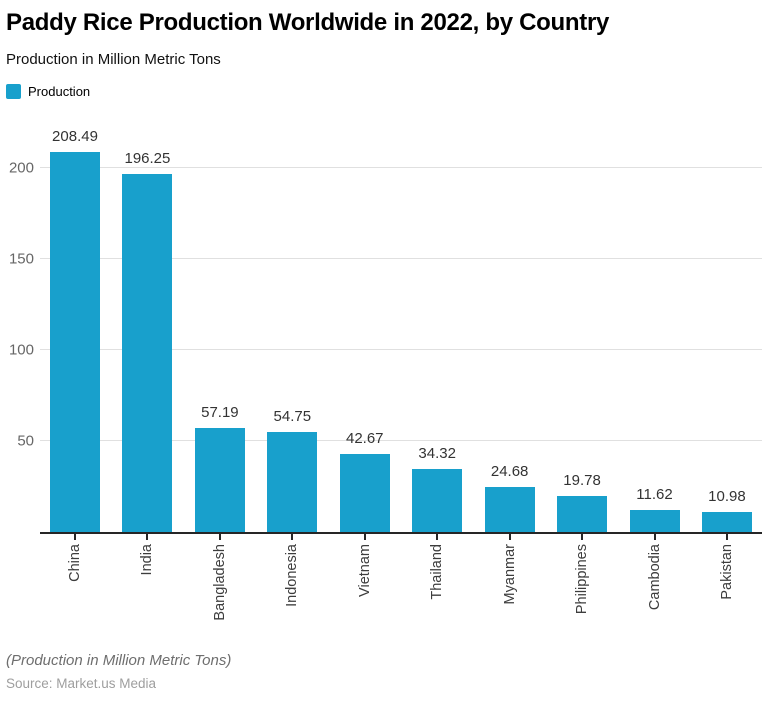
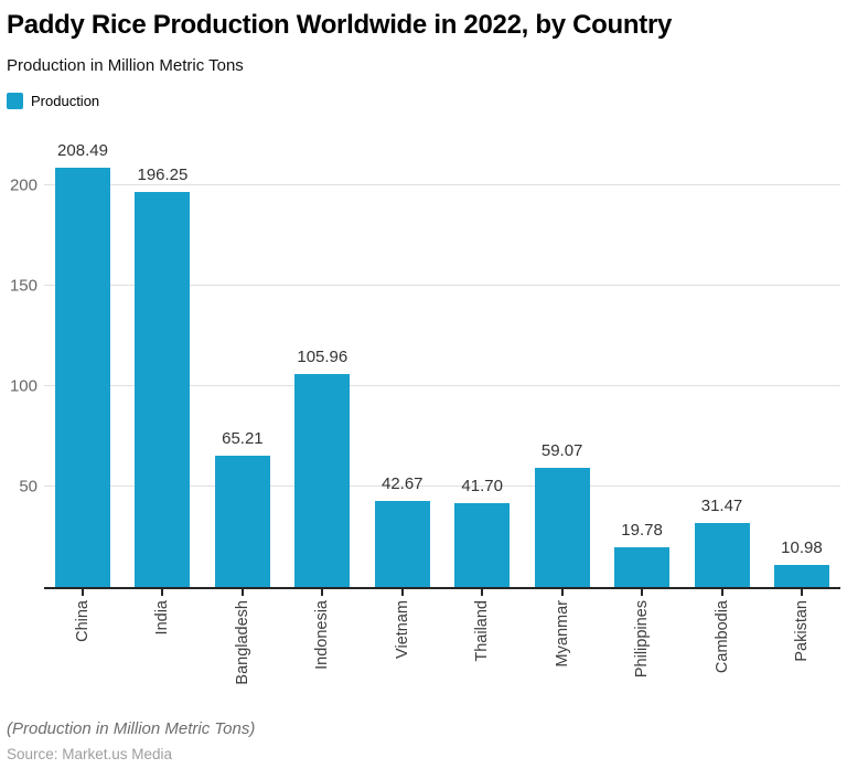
Bangladesh: 57.19 -> 65.21
Indonesia: 54.75 -> 105.96
Thailand: 34.32 -> 41.70
Myanmar: 24.68 -> 59.07
Cambodia: 11.62 -> 31.47
